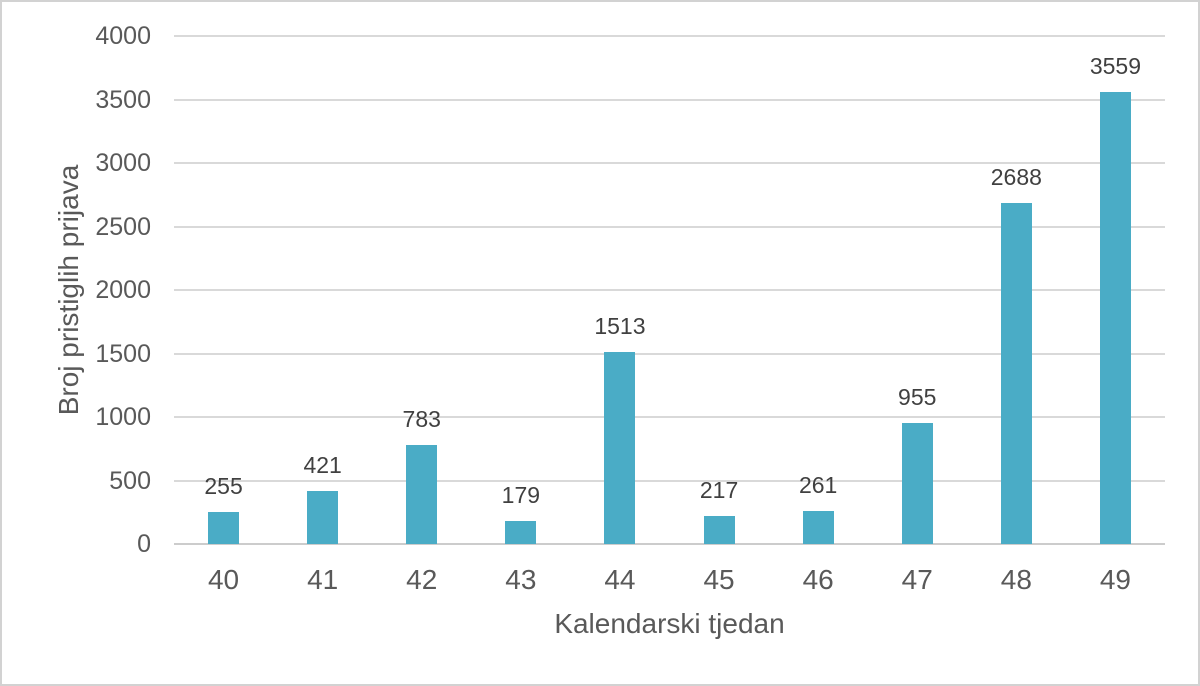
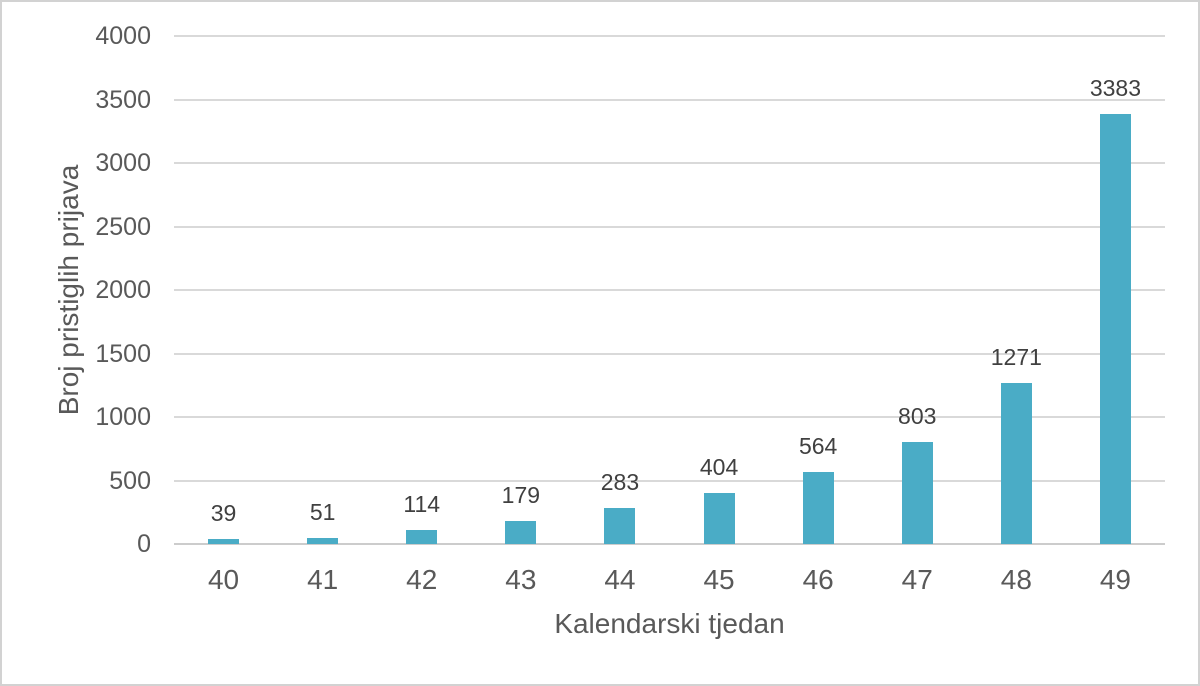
40: 255 -> 39
41: 421 -> 51
42: 783 -> 114
44: 1513 -> 283
45: 217 -> 404
46: 261 -> 564
47: 955 -> 803
48: 2688 -> 1271
49: 3559 -> 3383
